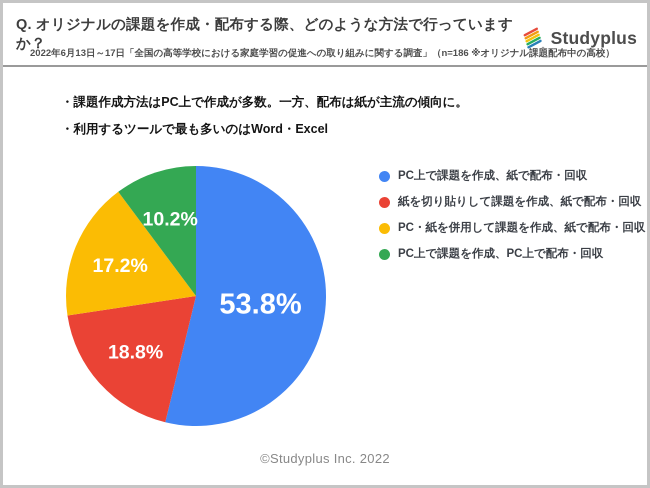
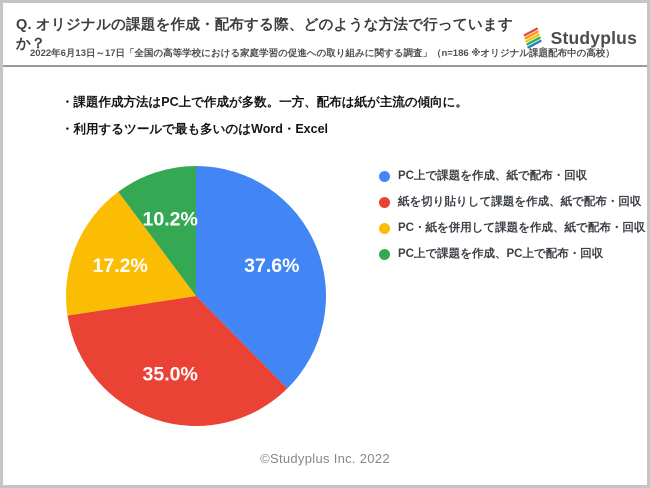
PC上で課題を作成、紙で配布・回収: 53.8% -> 37.6%
紙を切り貼りして課題を作成、紙で配布・回収: 18.8% -> 35.0%
